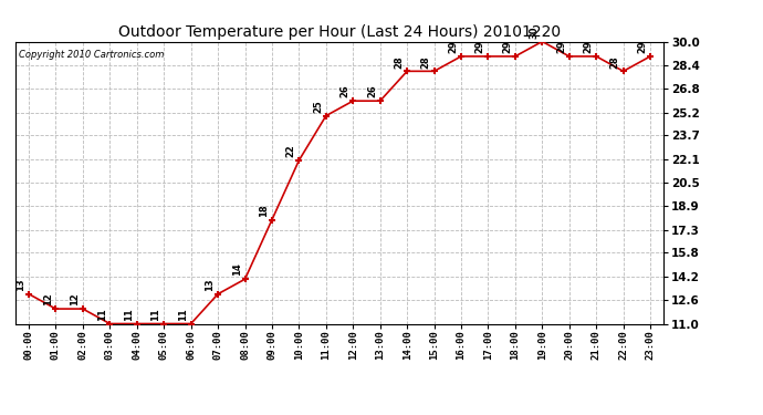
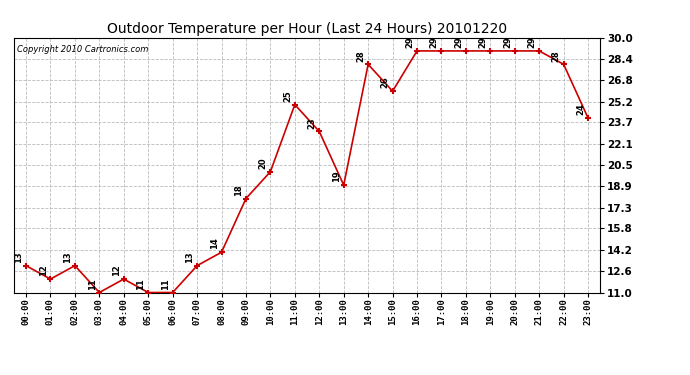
02:00: 12 -> 13
04:00: 11 -> 12
10:00: 22 -> 20
12:00: 26 -> 23
13:00: 26 -> 19
15:00: 28 -> 26
19:00: 30 -> 29
23:00: 29 -> 24
